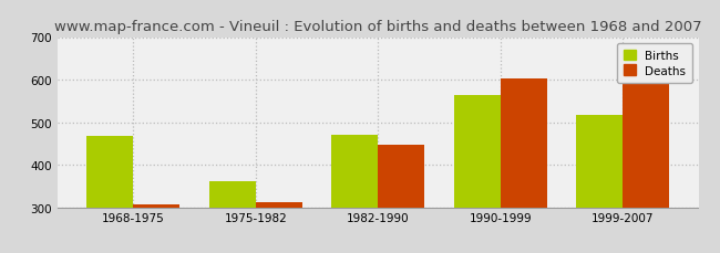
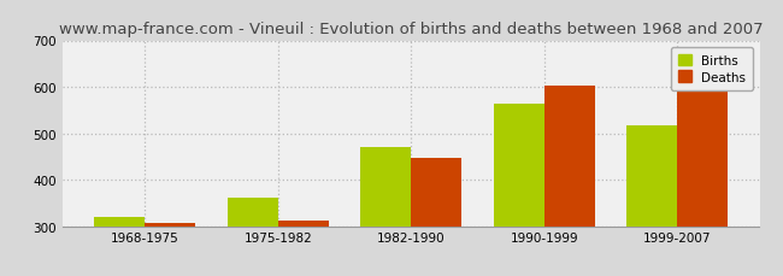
Births/1968-1975: 467 -> 320
